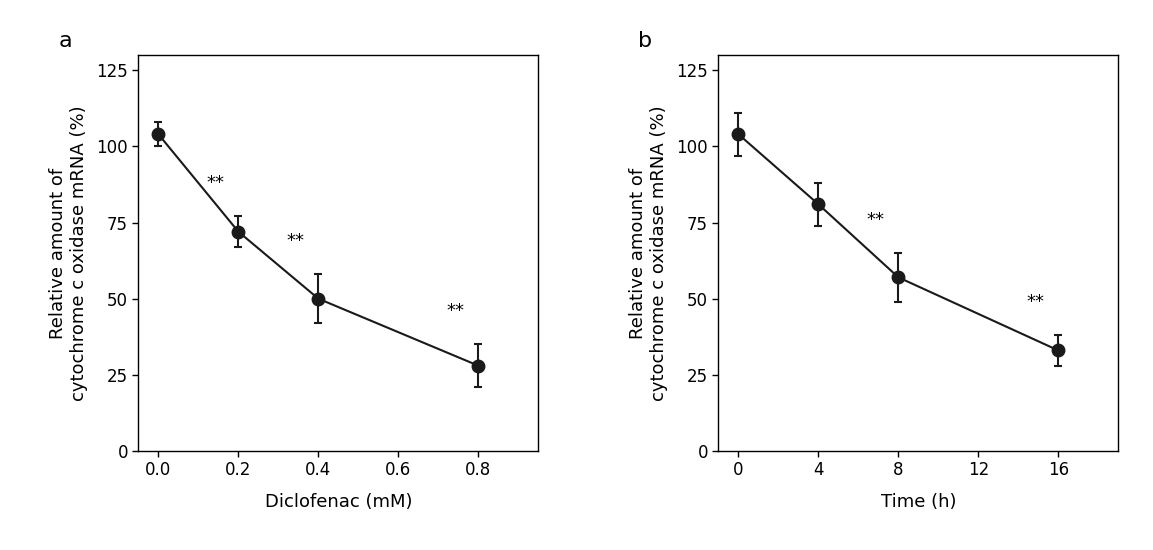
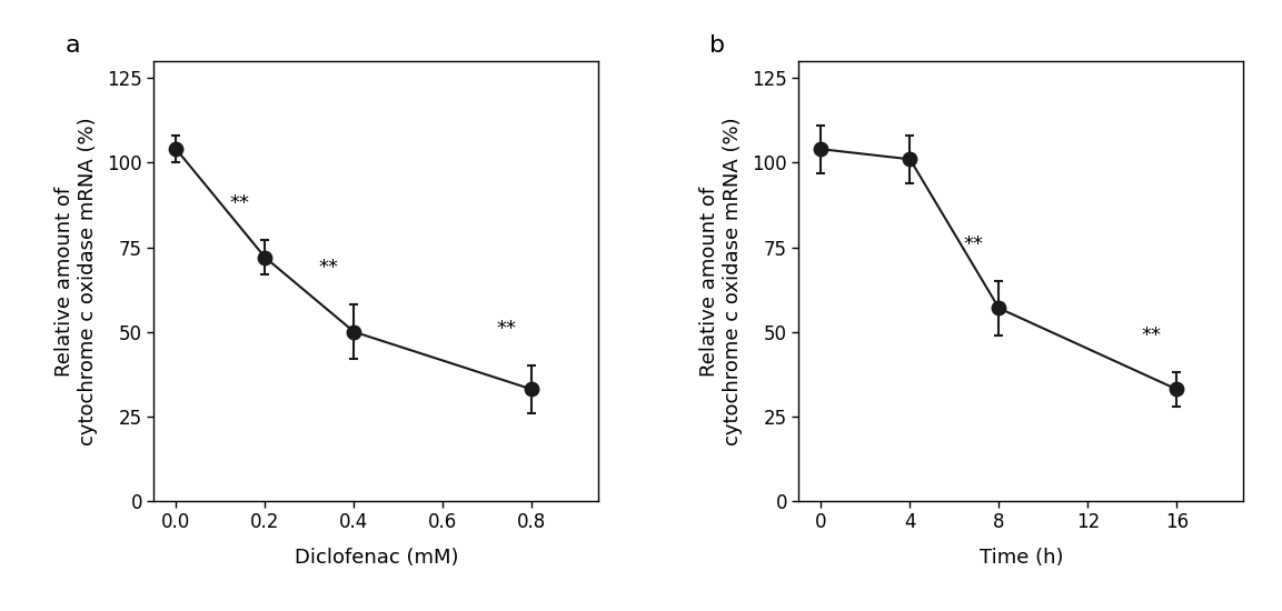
0.8: 28 -> 33
4: 81 -> 101
